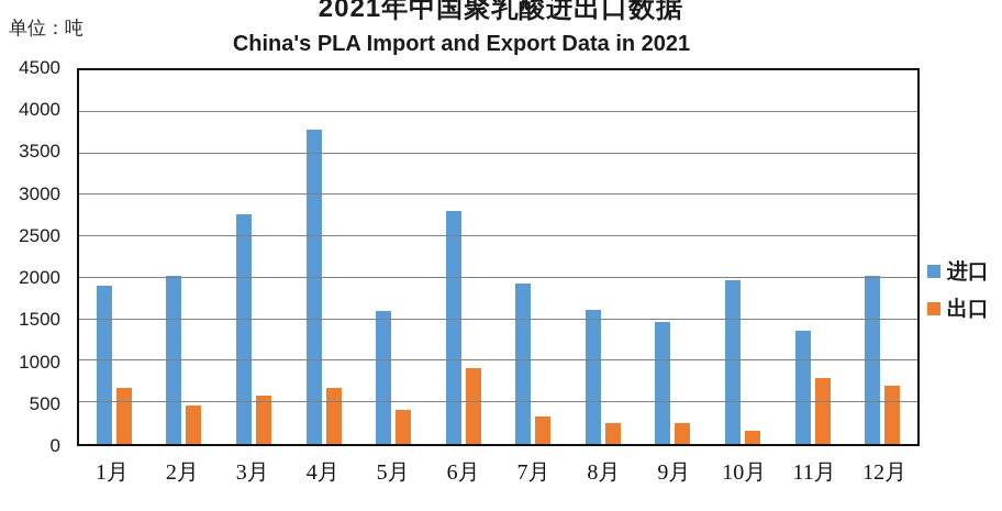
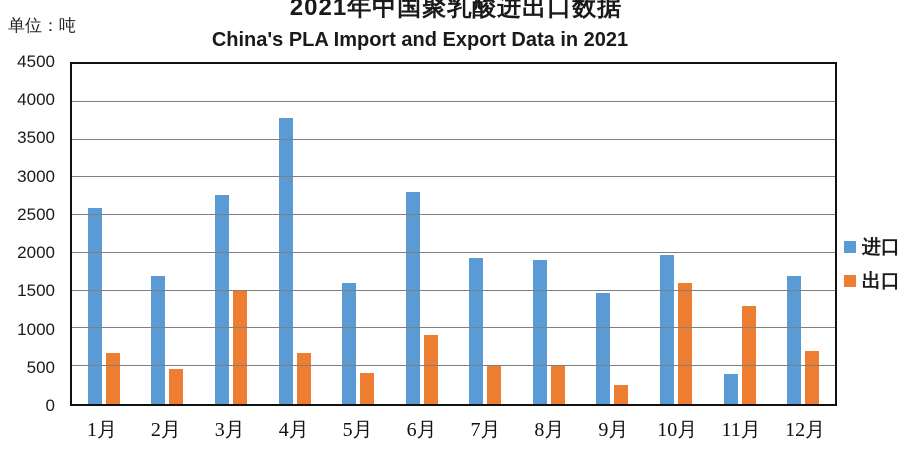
进口/1月: 1900 -> 2600
进口/2月: 2000 -> 1700
出口/3月: 600 -> 1500
出口/7月: 300 -> 500
进口/8月: 1600 -> 1900
出口/8月: 200 -> 500
出口/10月: 200 -> 1600
进口/11月: 1400 -> 400
出口/11月: 800 -> 1300
进口/12月: 2000 -> 1700
